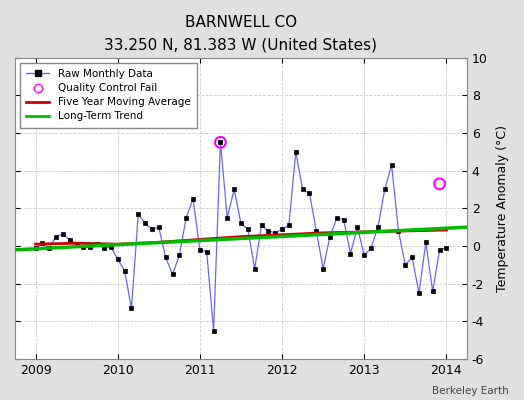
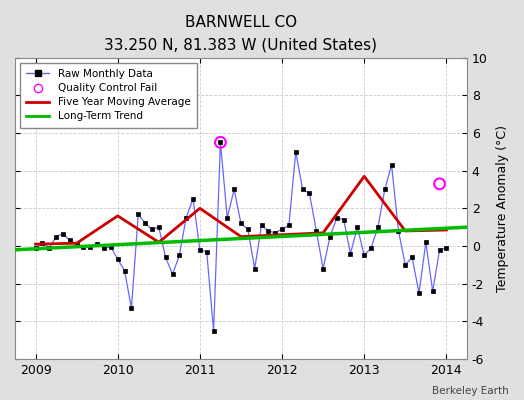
Five Year Moving Average/2010: 0.1 -> 1.6
Five Year Moving Average/2011: 0.3 -> 2.0
Five Year Moving Average/2013: 0.8 -> 3.7
